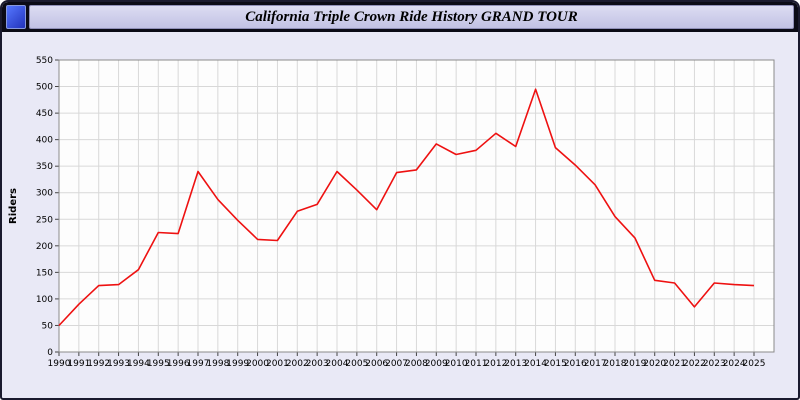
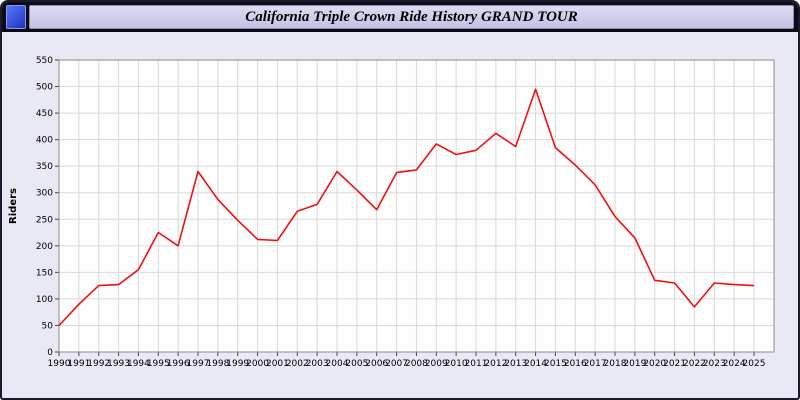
1996: 220 -> 200
